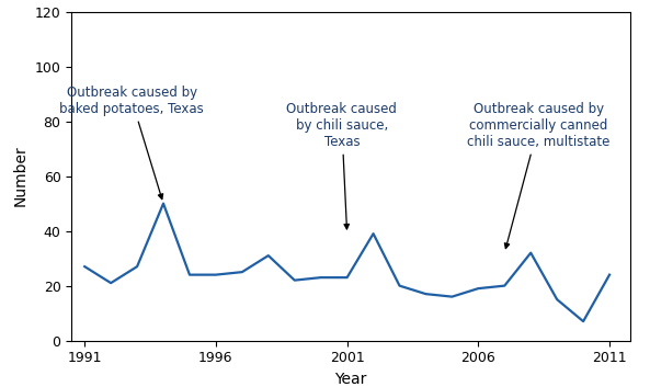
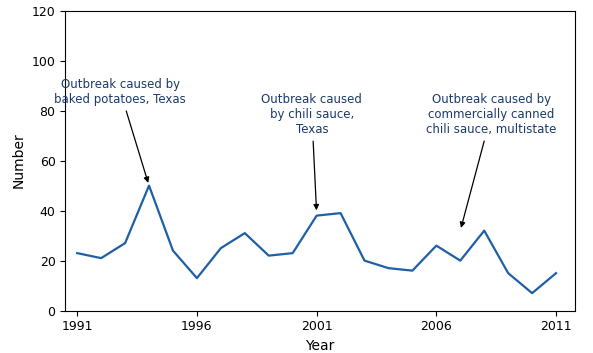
1991: 27 -> 23
1996: 24 -> 13
2001: 23 -> 38
2006: 19 -> 26
2011: 24 -> 15
